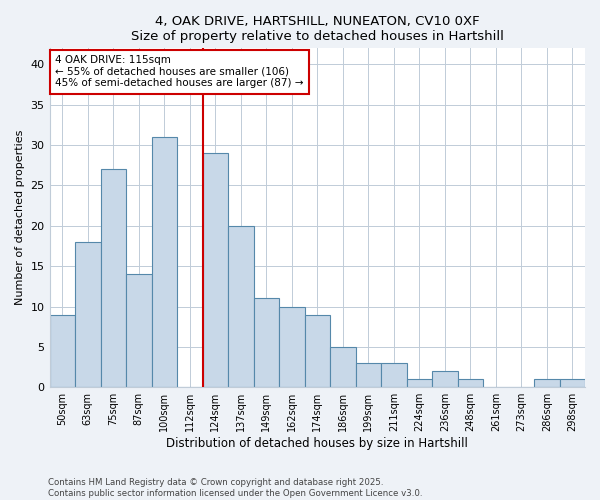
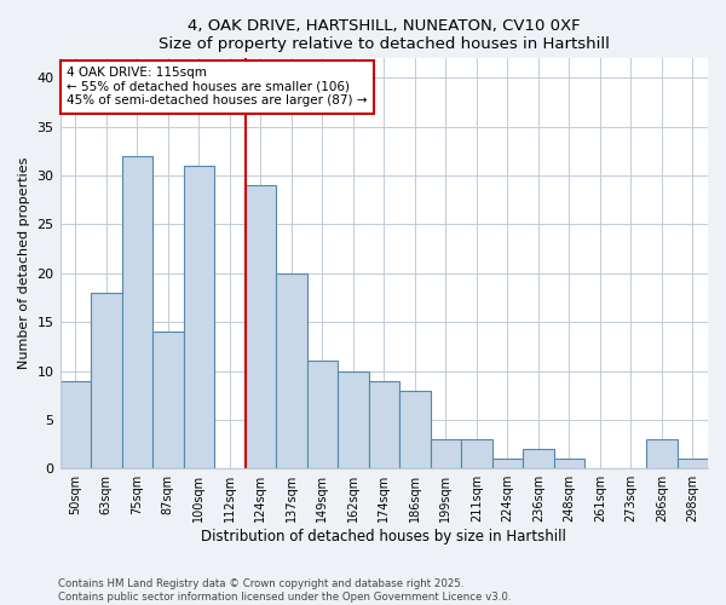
75sqm: 27 -> 32
186sqm: 5 -> 8
286sqm: 1 -> 3
